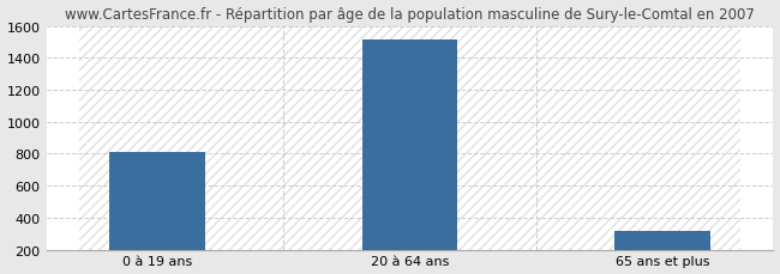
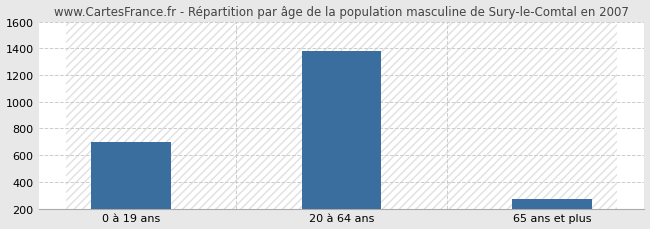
0 à 19 ans: 810 -> 700
20 à 64 ans: 1520 -> 1380
65 ans et plus: 320 -> 270
